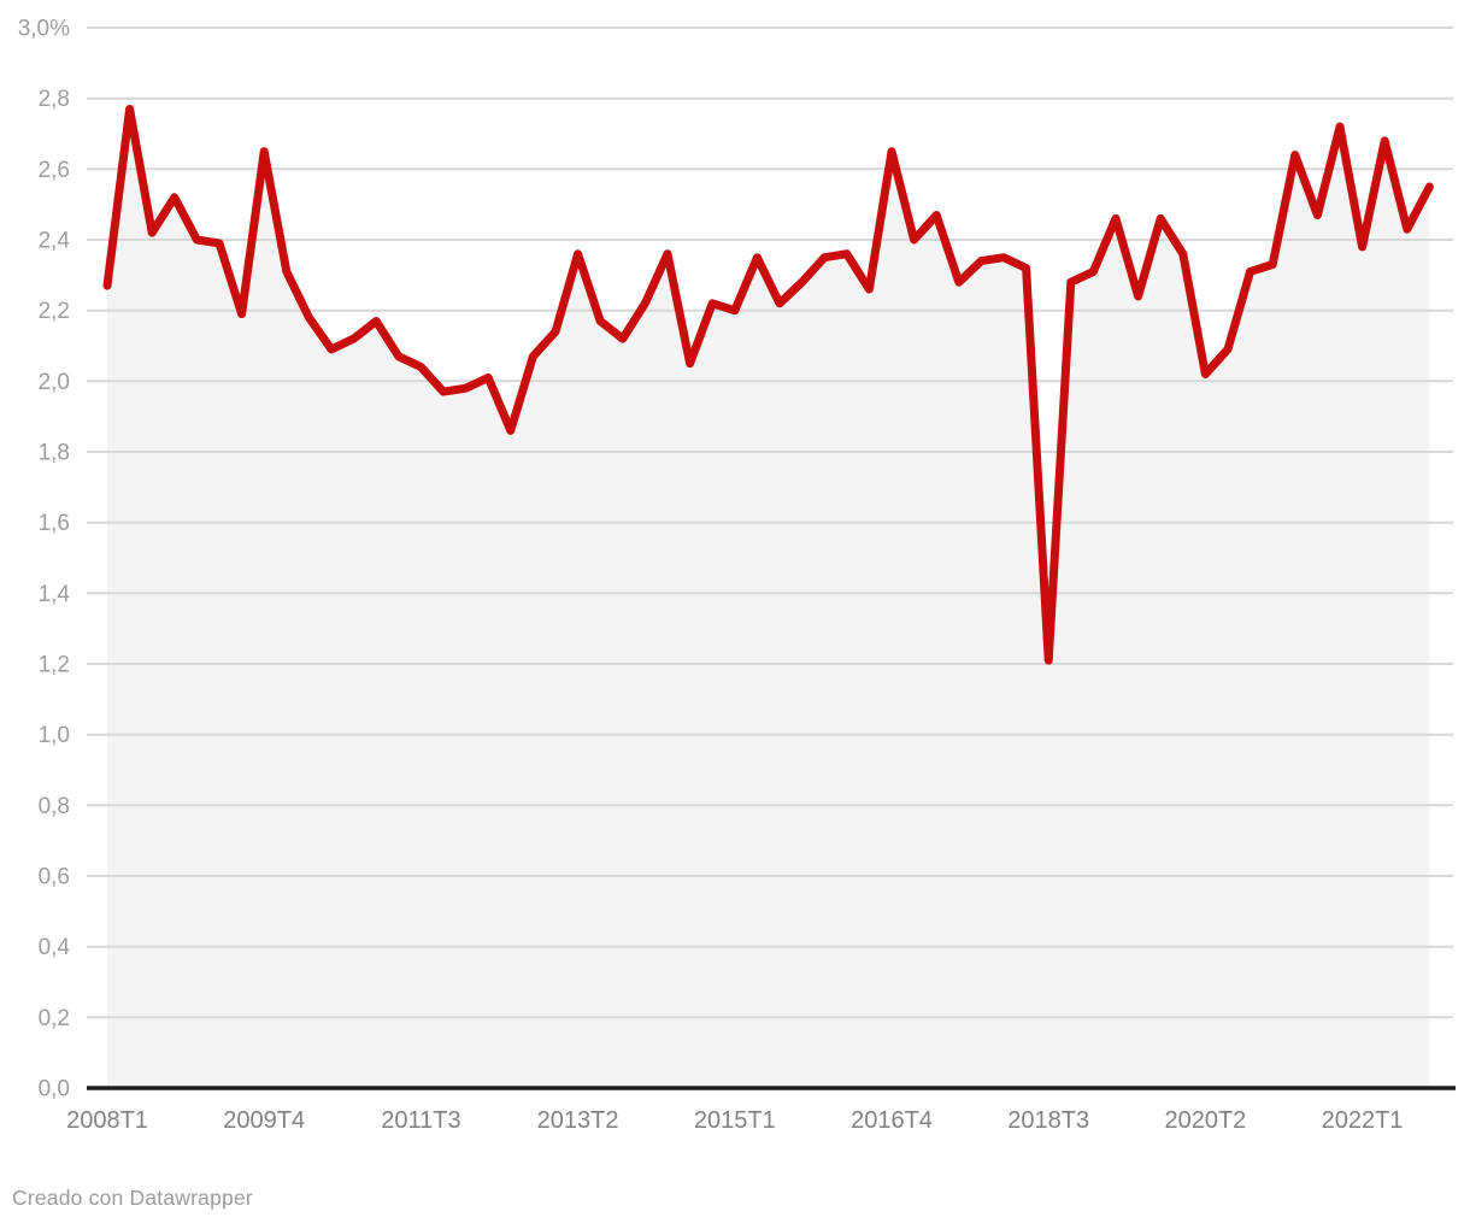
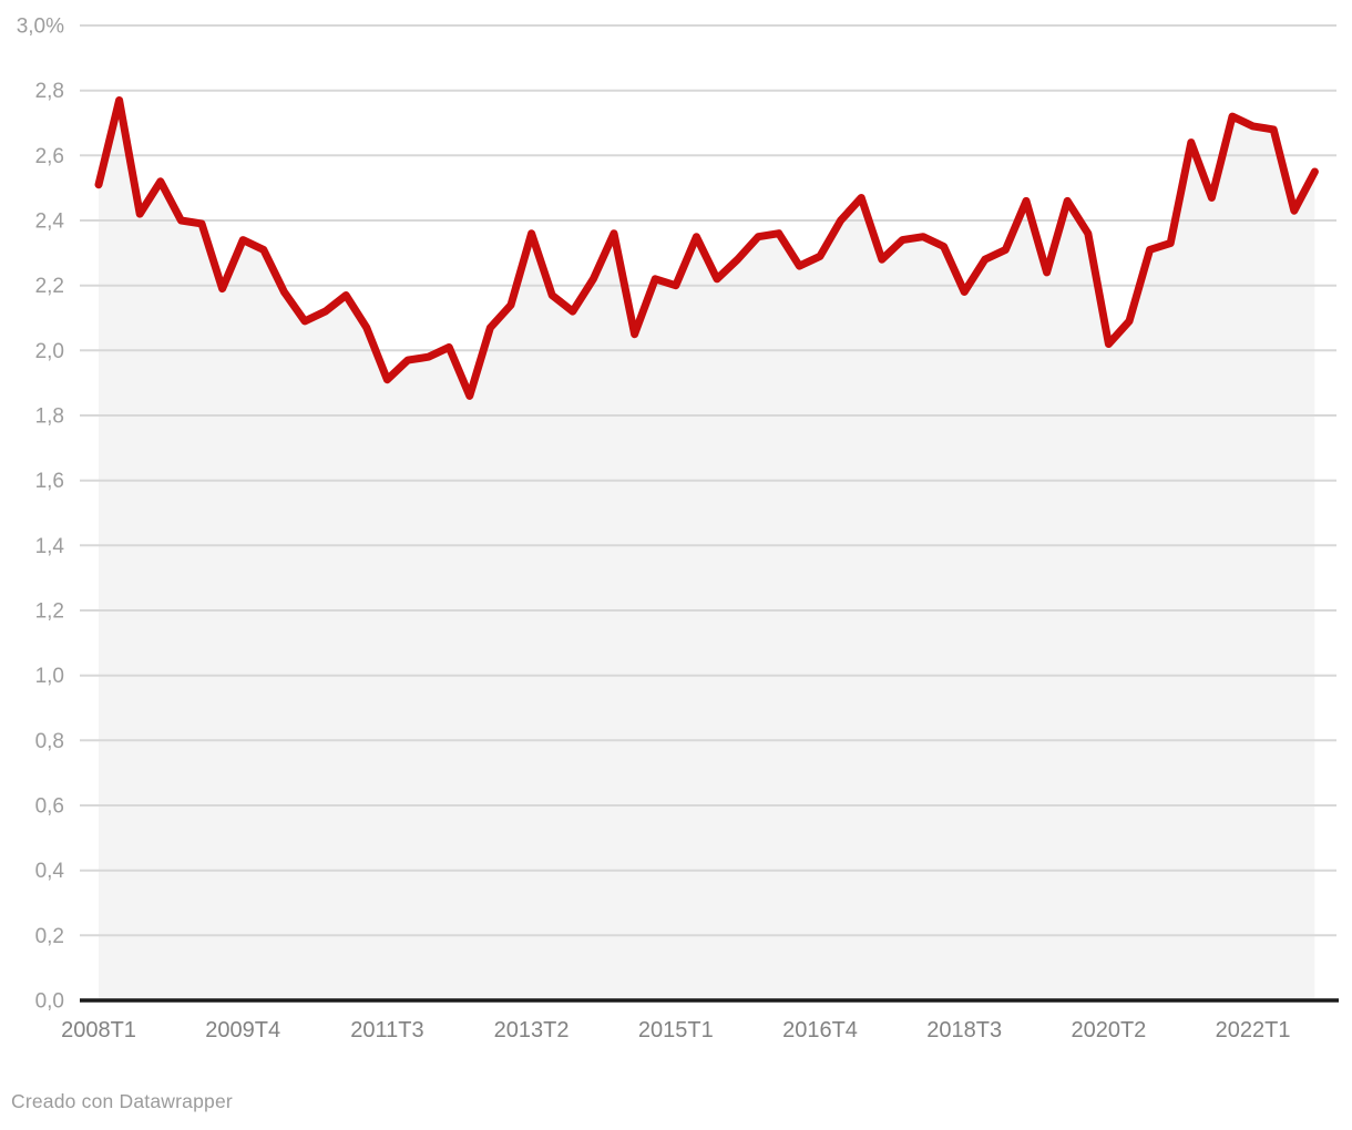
2008T1: 2,27% -> 2,51%
2009T4: 2,65% -> 2,34%
2011T3: 2,04% -> 1,91%
2016T4: 2,65% -> 2,29%
2018T3: 1,21% -> 2,18%
2022T1: 2,38% -> 2,69%
